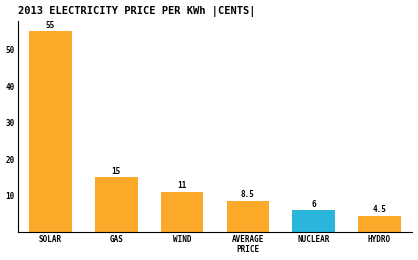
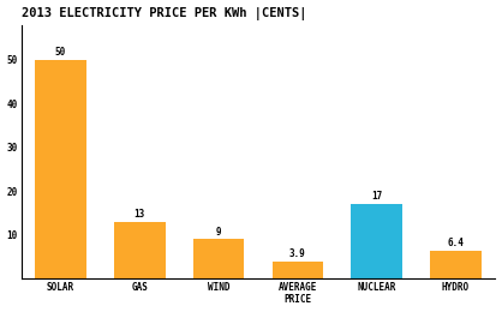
SOLAR: 55 -> 50
GAS: 15 -> 13
WIND: 11 -> 9
AVERAGE PRICE: 8.5 -> 3.9
NUCLEAR: 6 -> 17
HYDRO: 4.5 -> 6.4
